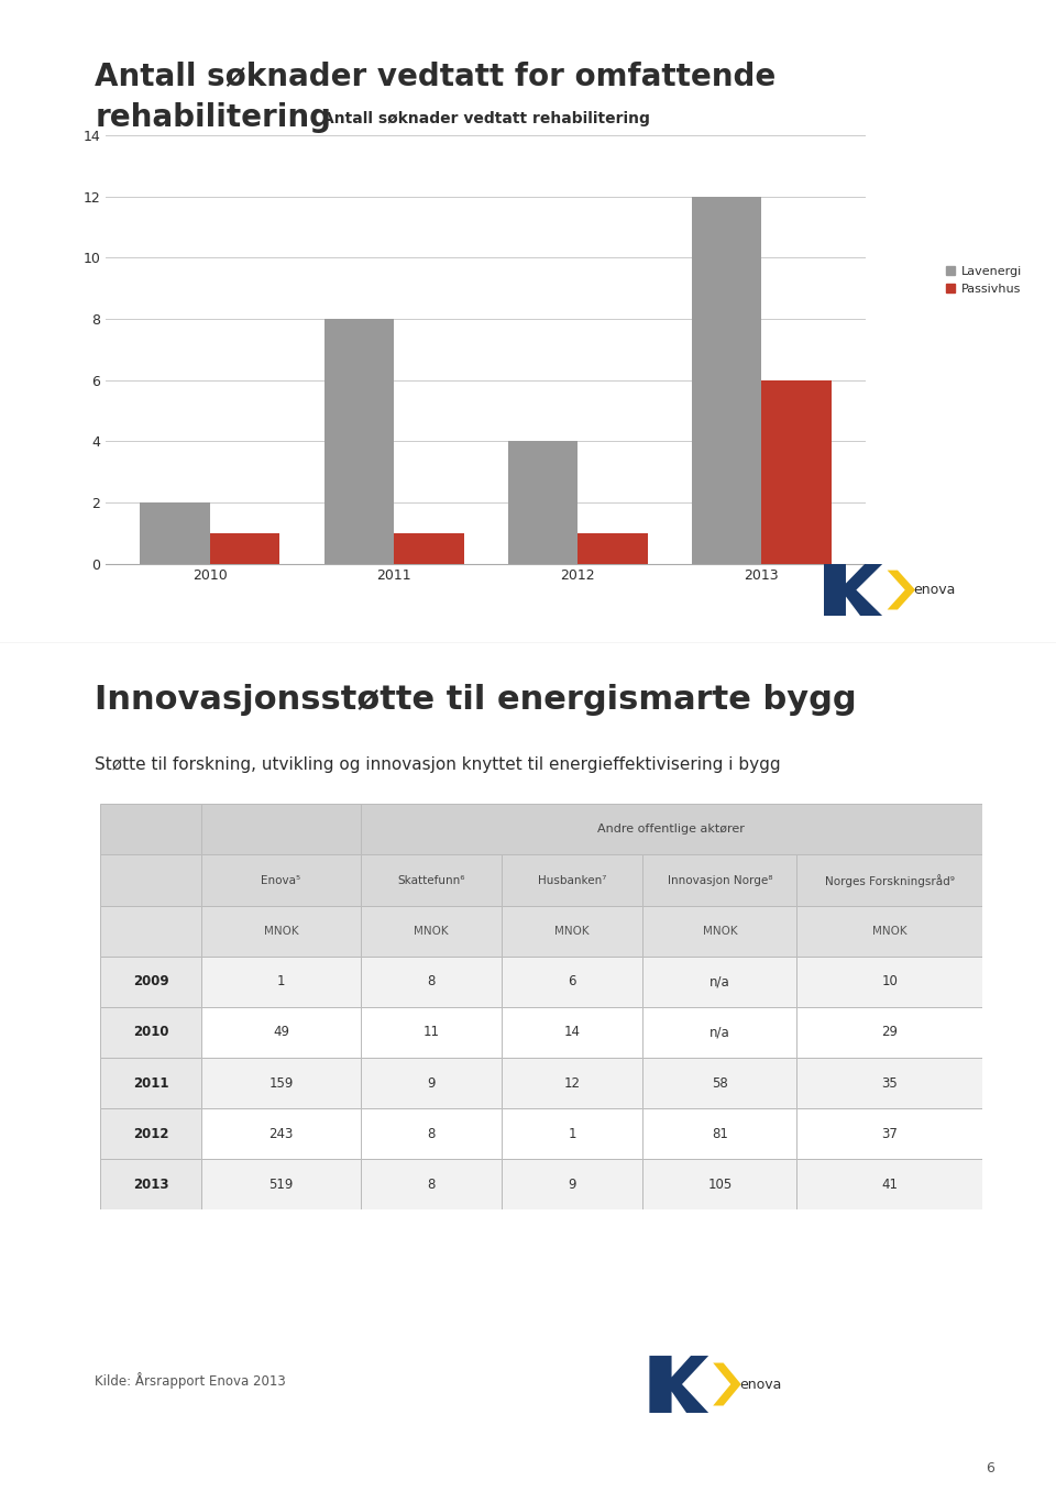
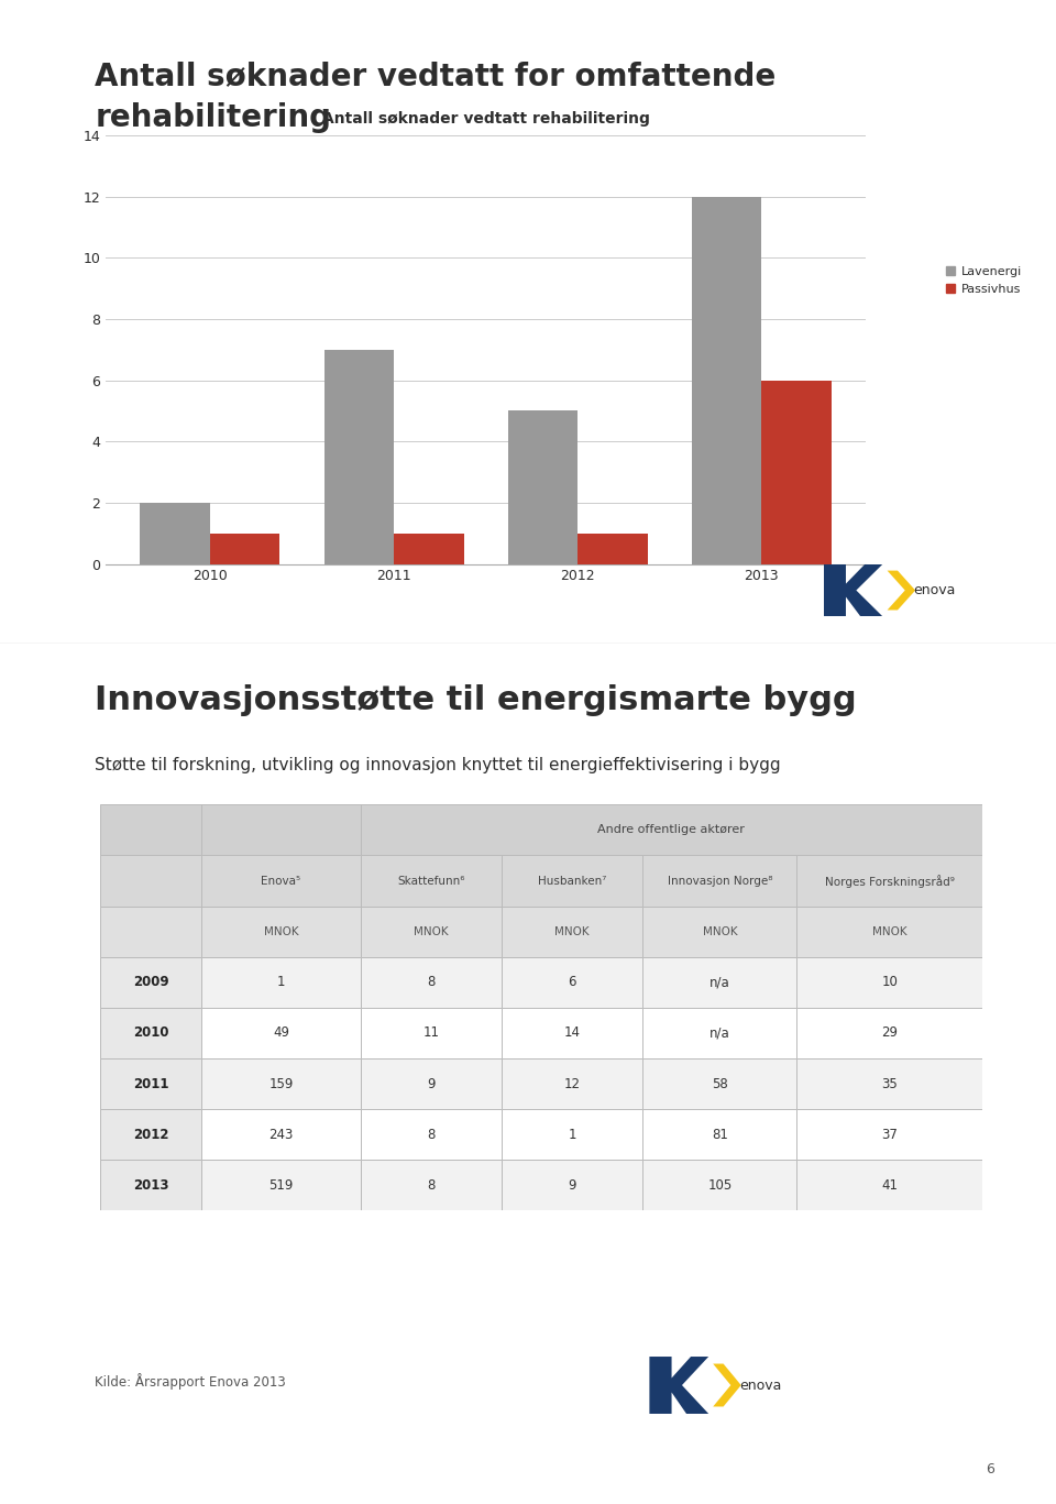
Lavenergi/2011: 8 -> 7
Lavenergi/2012: 4 -> 5
